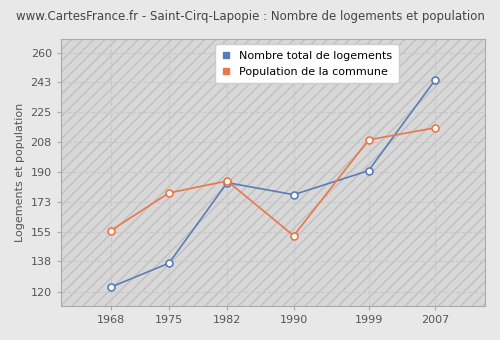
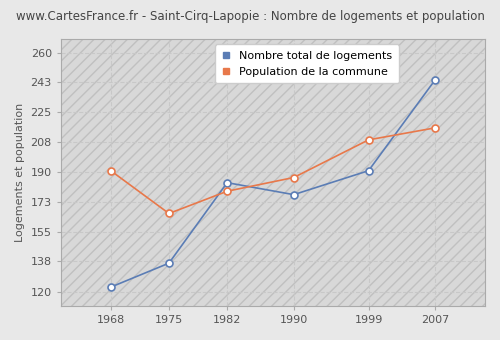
Population de la commune/1968: 156 -> 191
Population de la commune/1975: 178 -> 166
Population de la commune/1982: 185 -> 179
Population de la commune/1990: 153 -> 187
